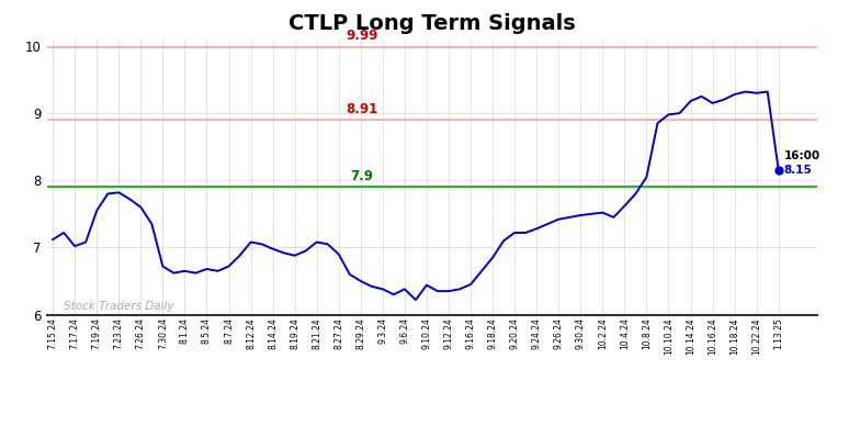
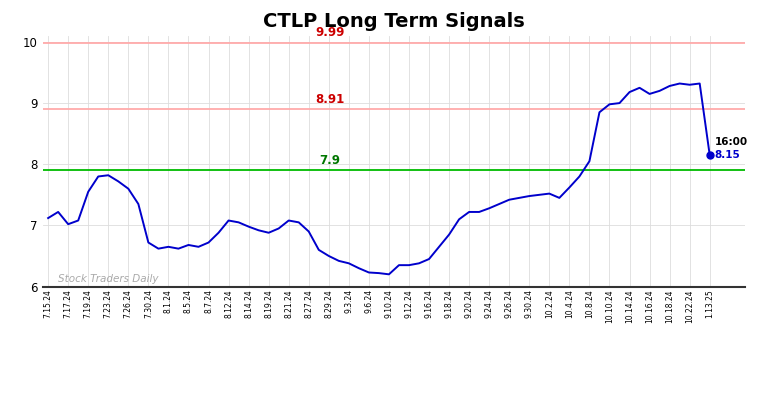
9.6.24: 6.38 -> 6.23
9.10.24: 6.44 -> 6.20
